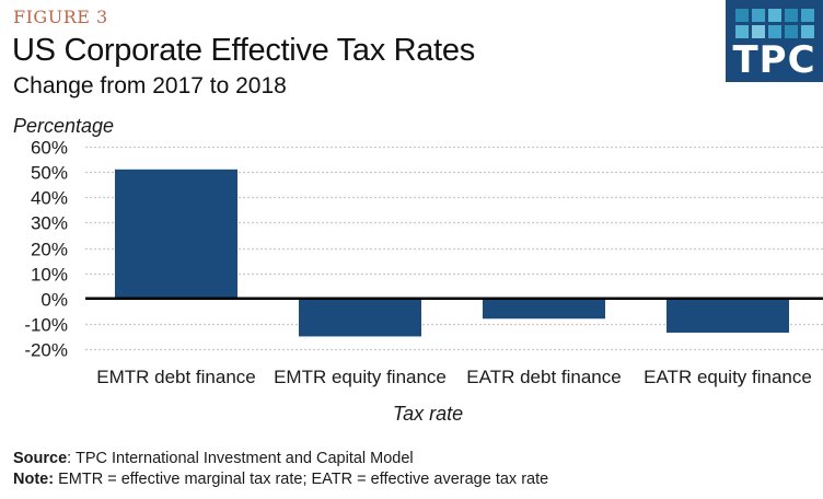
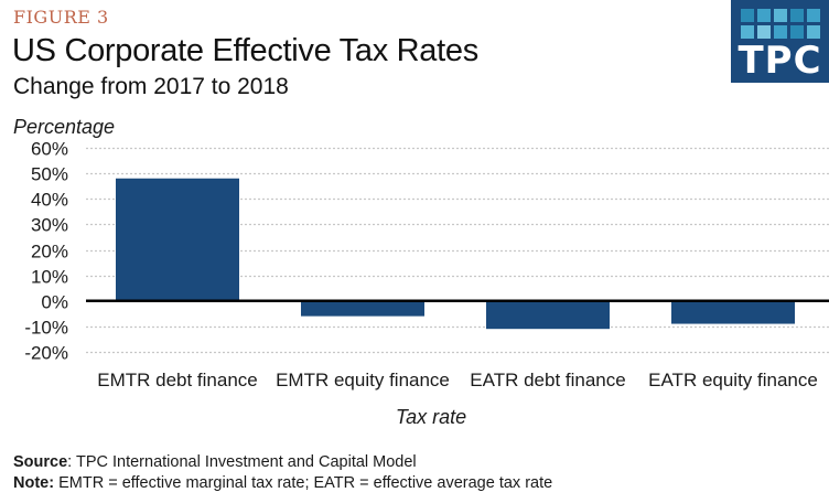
EMTR debt finance: 51% -> 48%
EMTR equity finance: -15% -> -6%
EATR debt finance: -8% -> -11%
EATR equity finance: -14% -> -9%
